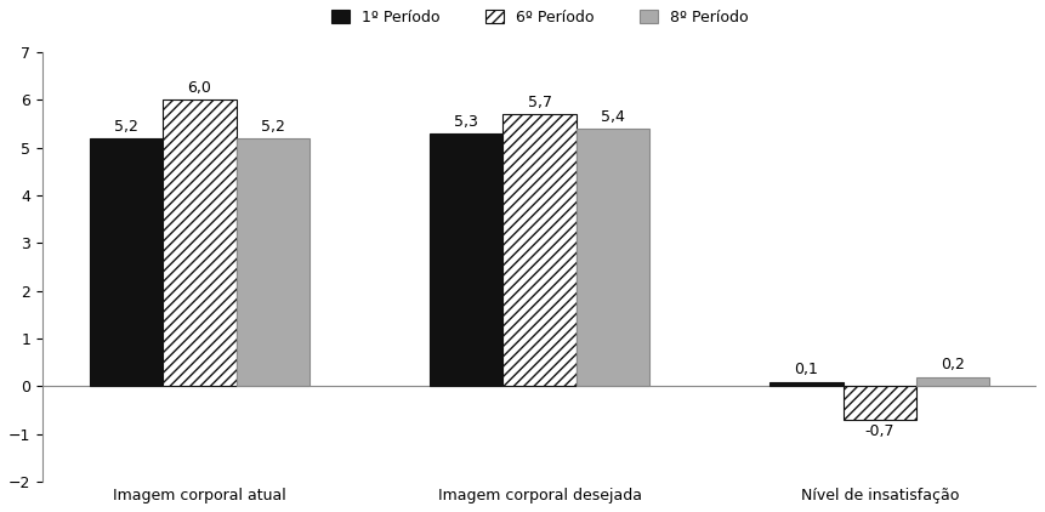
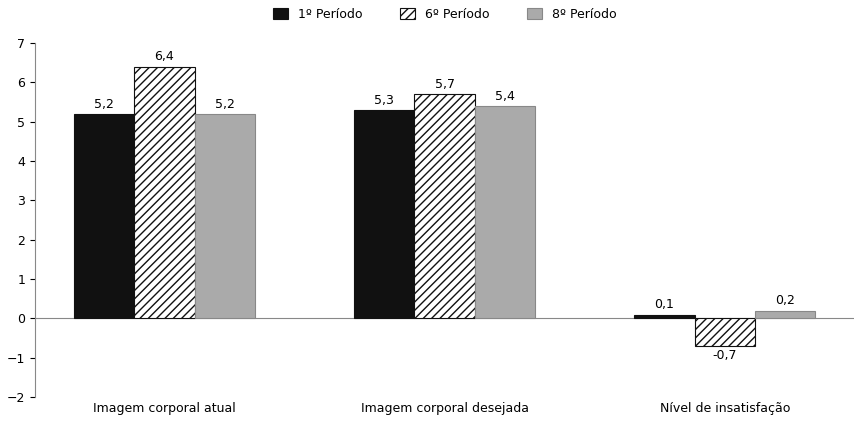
6º Período/Imagem corporal atual: 6,0 -> 6,4
